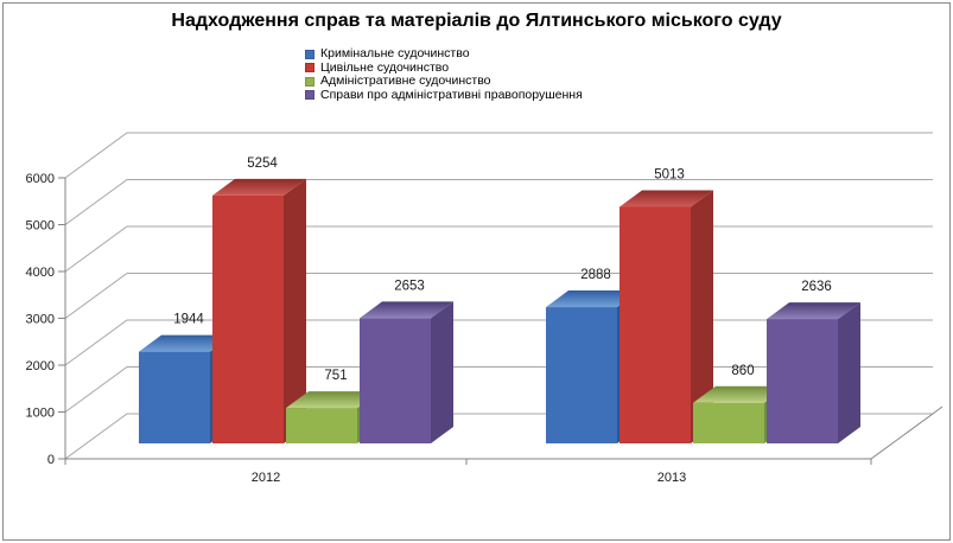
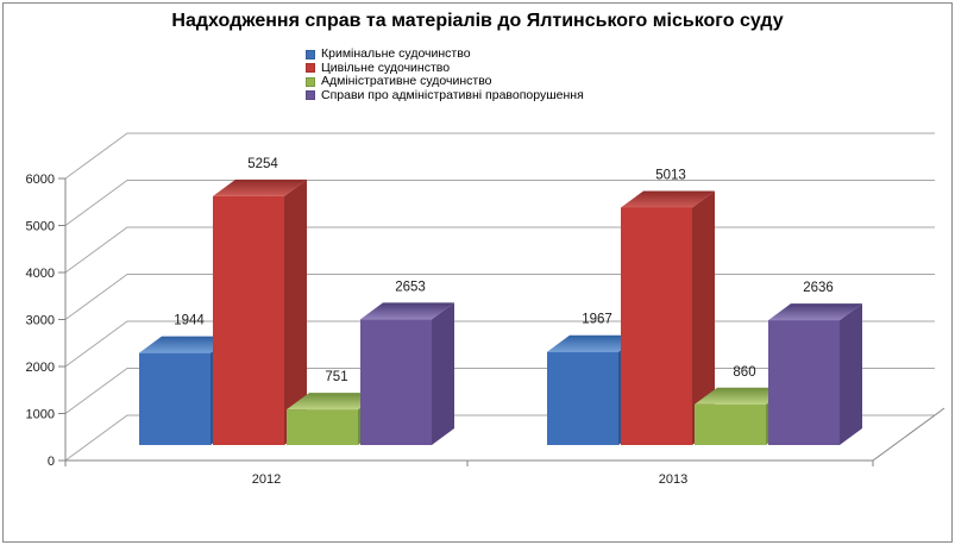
Кримінальне судочинство/2013: 2888 -> 1967
